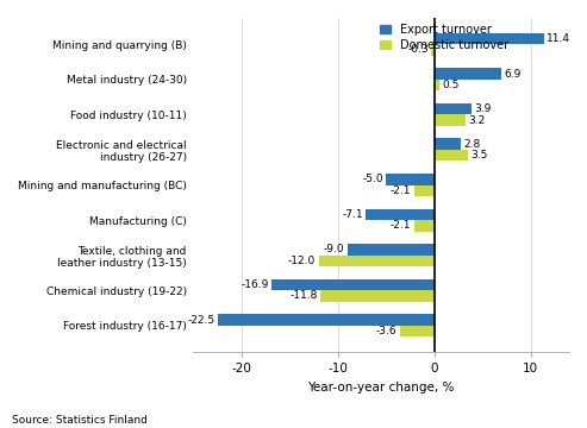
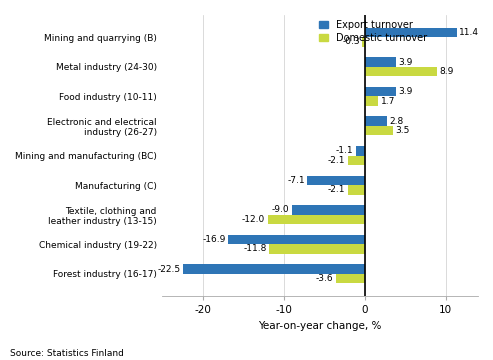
Export turnover/Metal industry (24-30): 6.9 -> 3.9
Domestic turnover/Metal industry (24-30): 0.5 -> 8.9
Domestic turnover/Food industry (10-11): 3.2 -> 1.7
Export turnover/Mining and manufacturing (BC): -5.0 -> -1.1
